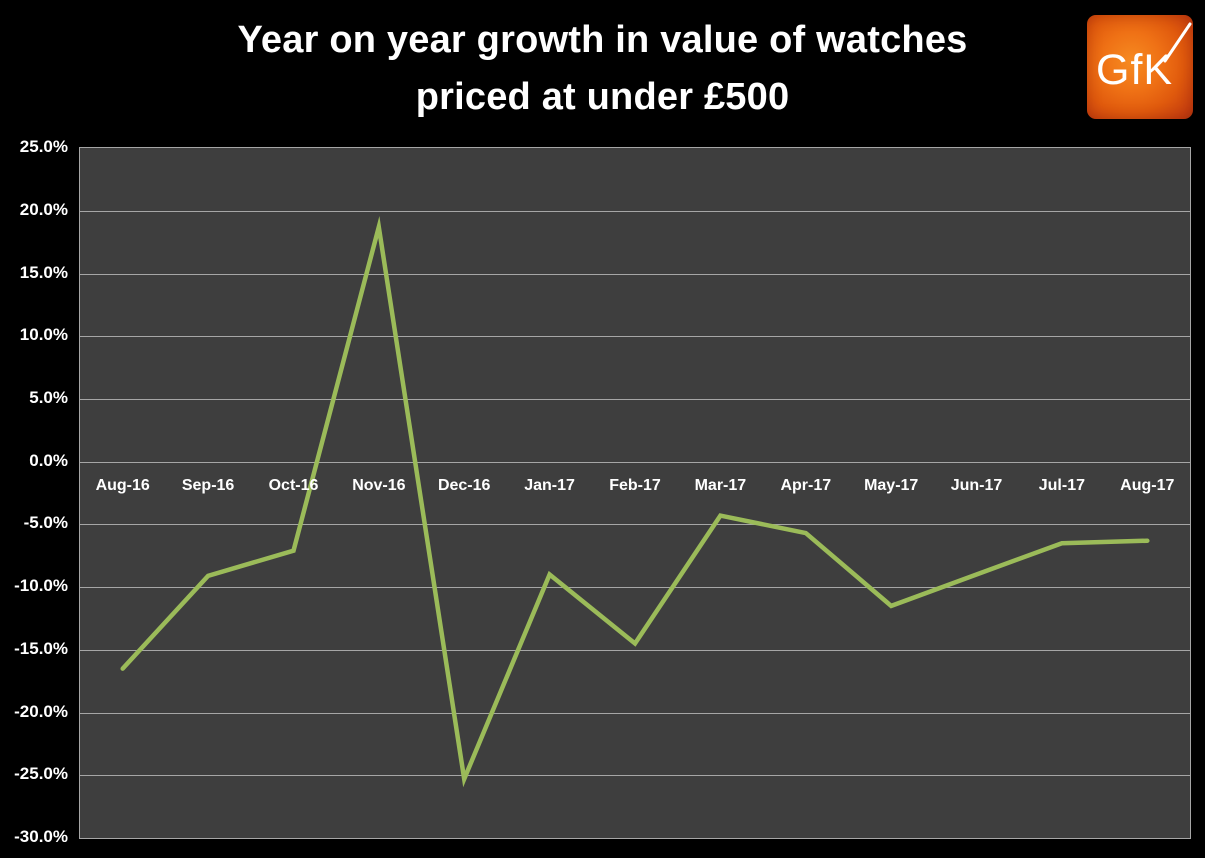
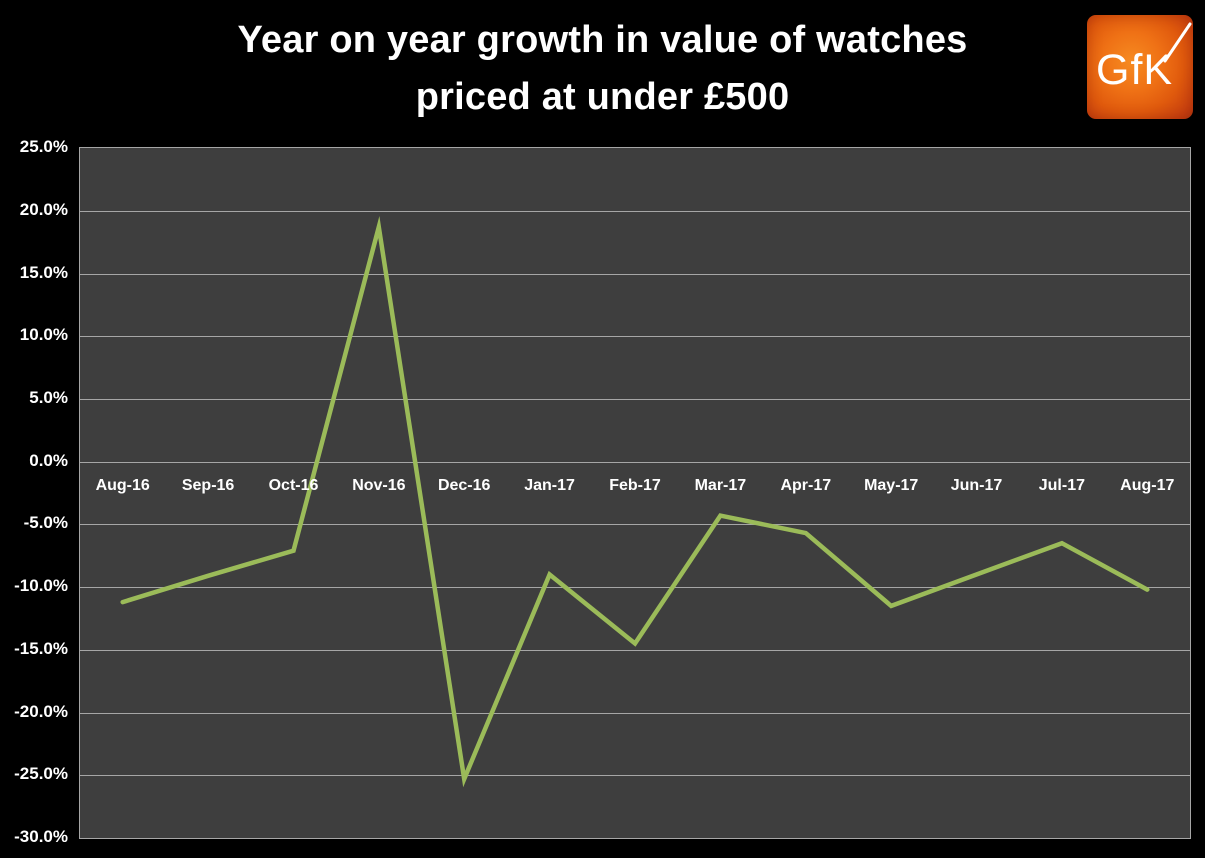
Aug-16: -16.5% -> -11.2%
Aug-17: -6.3% -> -10.2%
